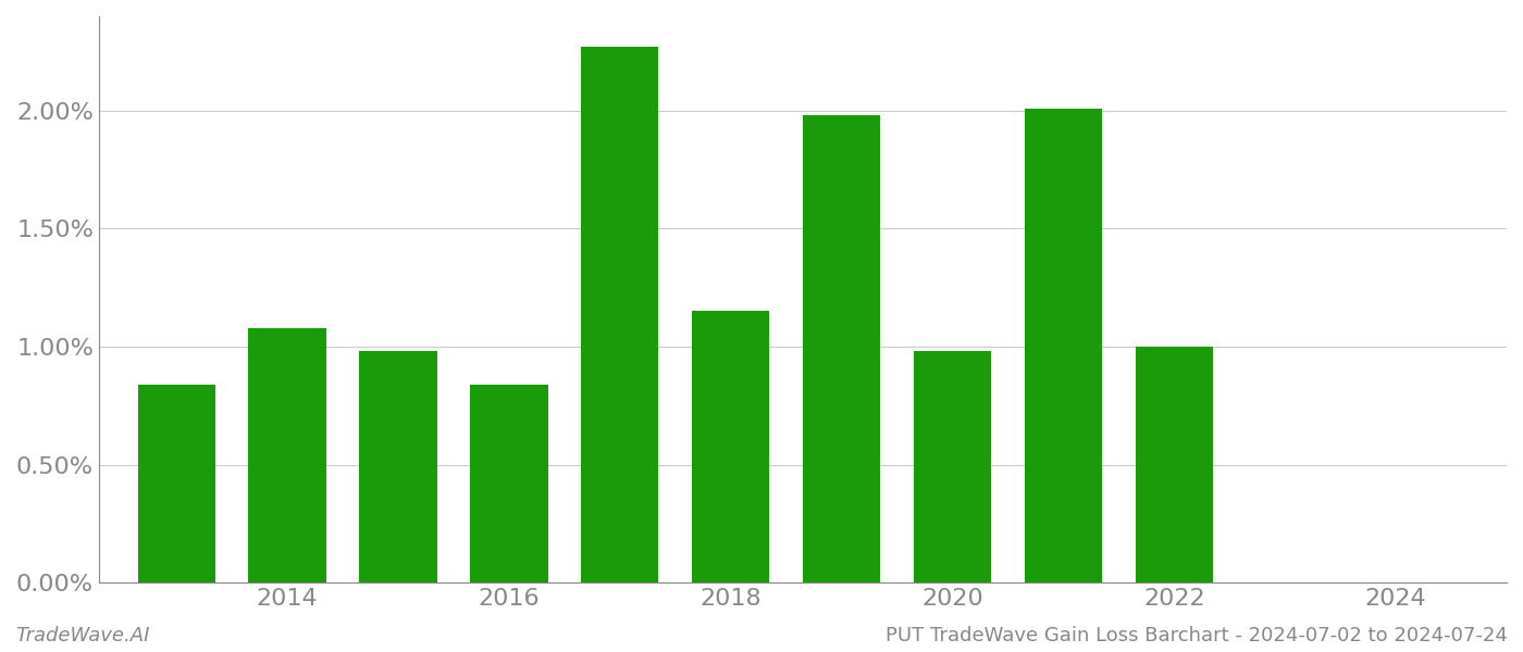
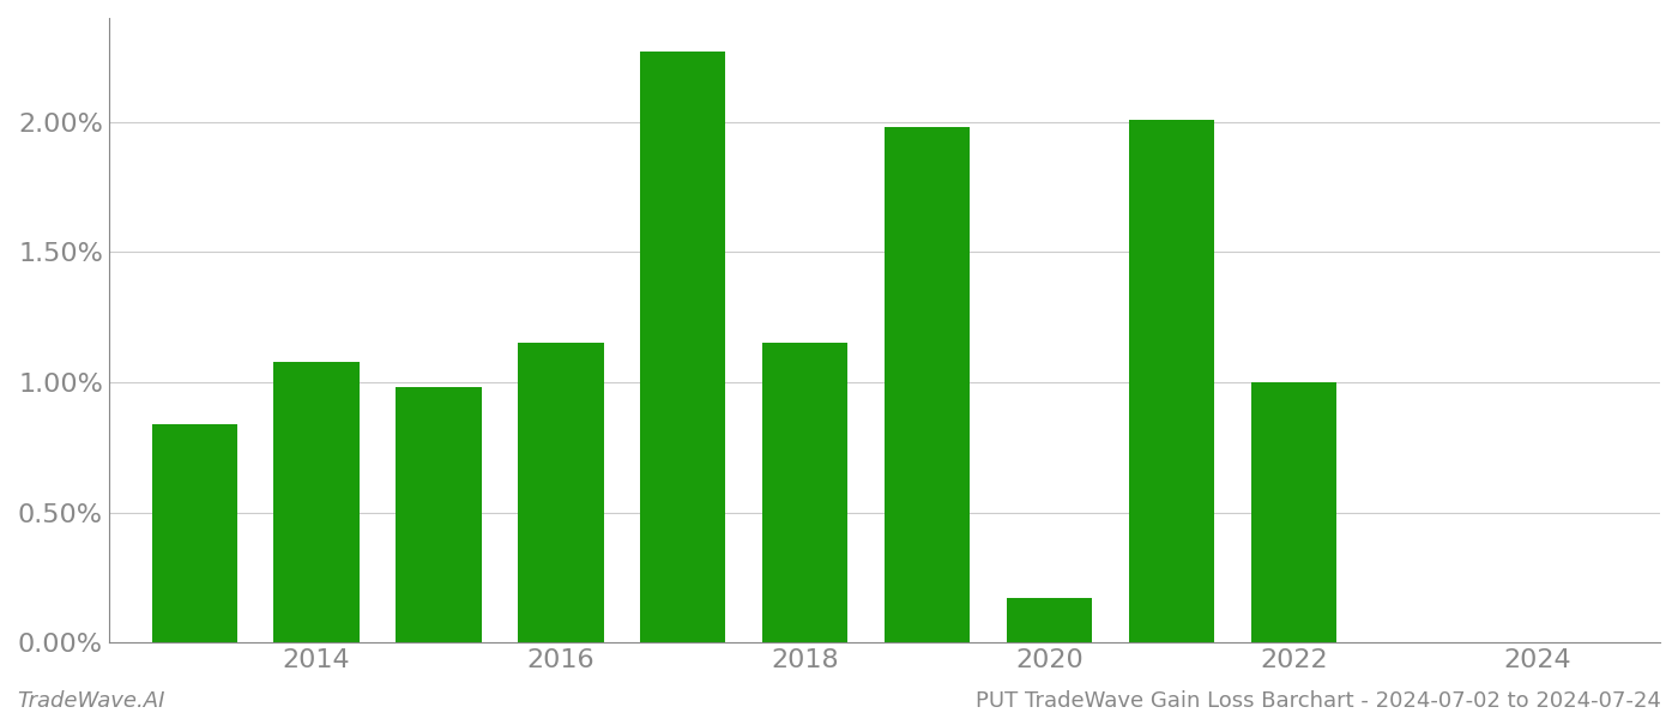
2016: 0.84% -> 1.15%
2020: 0.98% -> 0.17%
